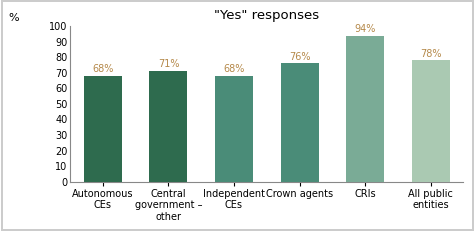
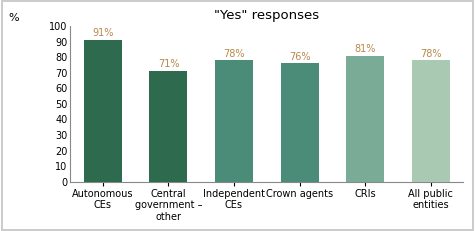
Autonomous CEs: 68% -> 91%
Independent CEs: 68% -> 78%
CRIs: 94% -> 81%
